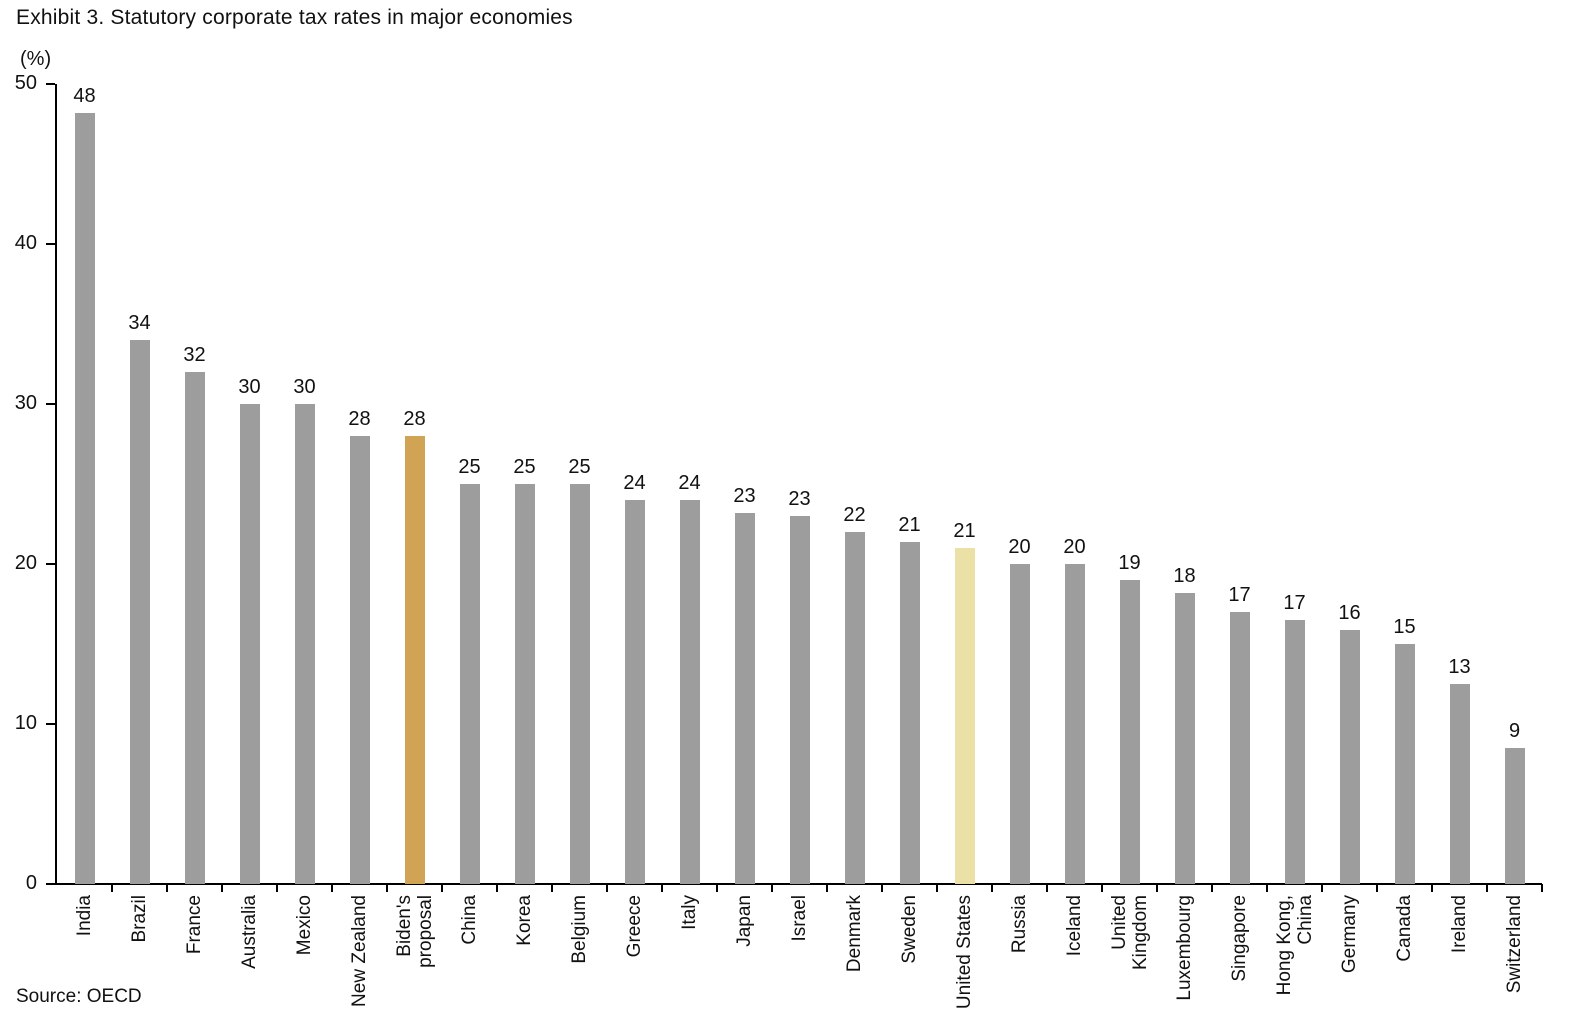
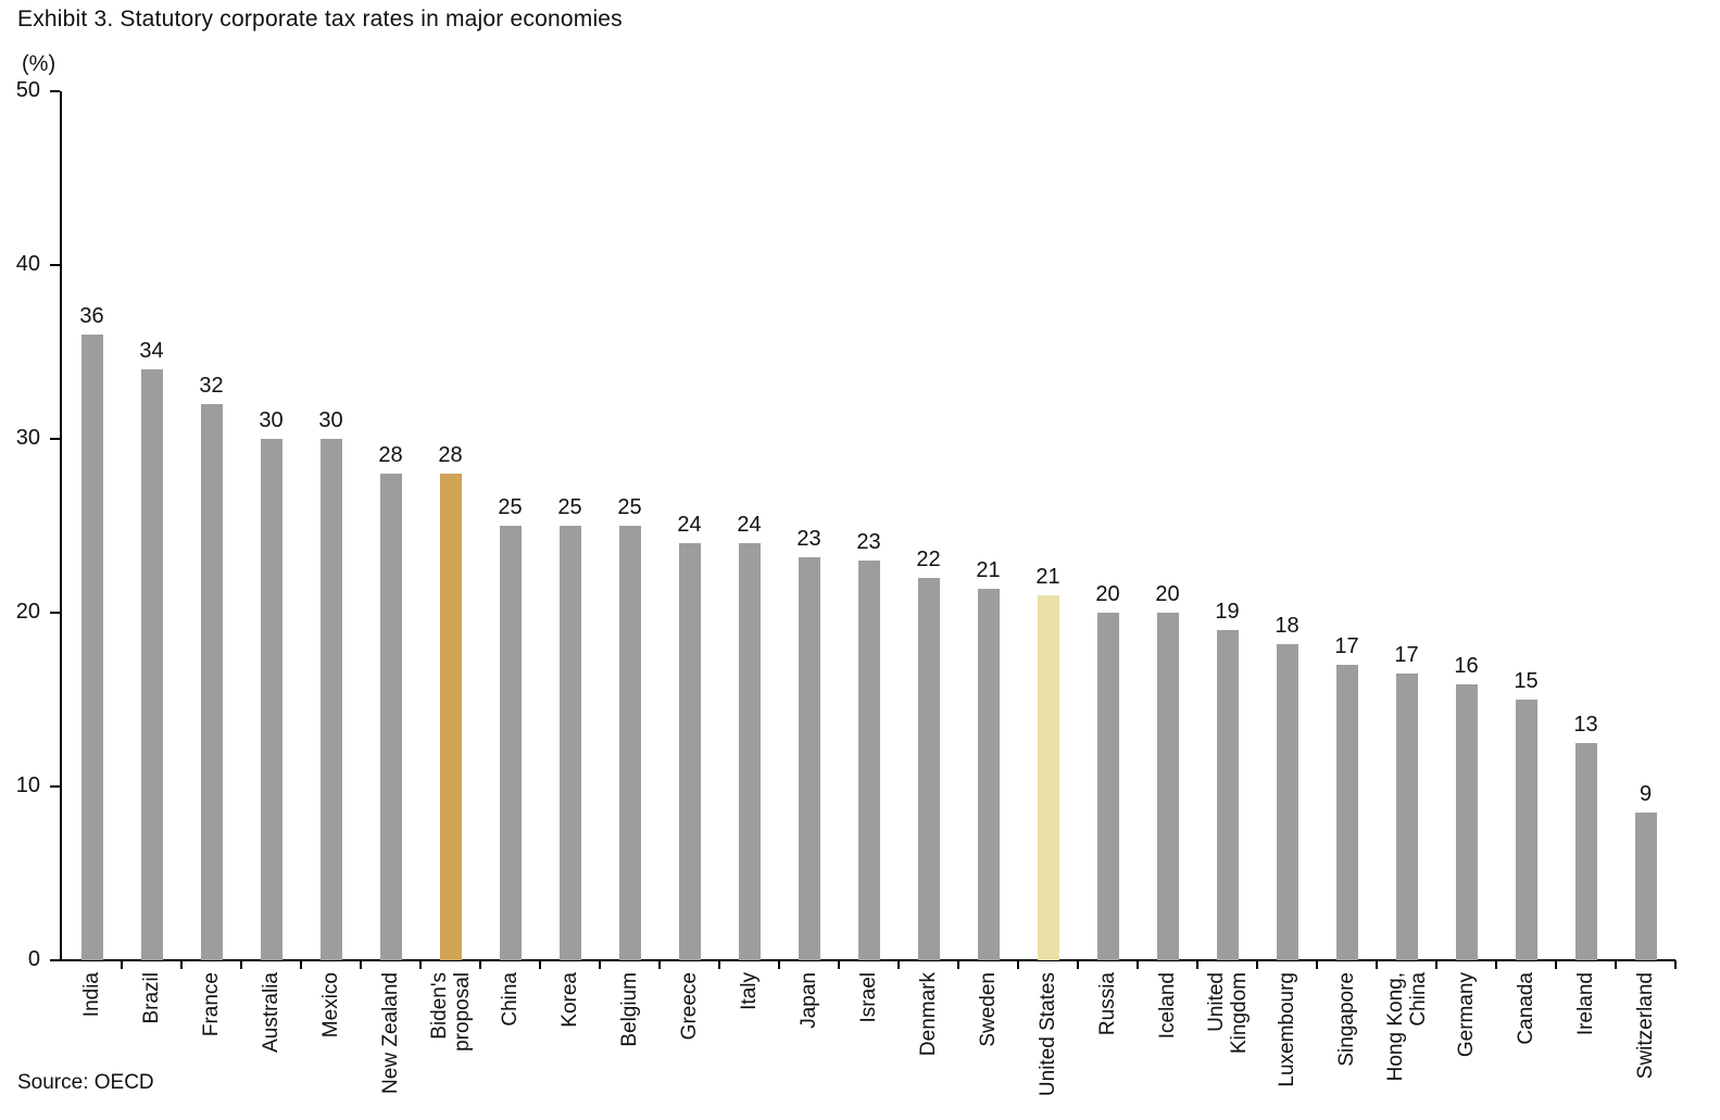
India: 48 -> 36
